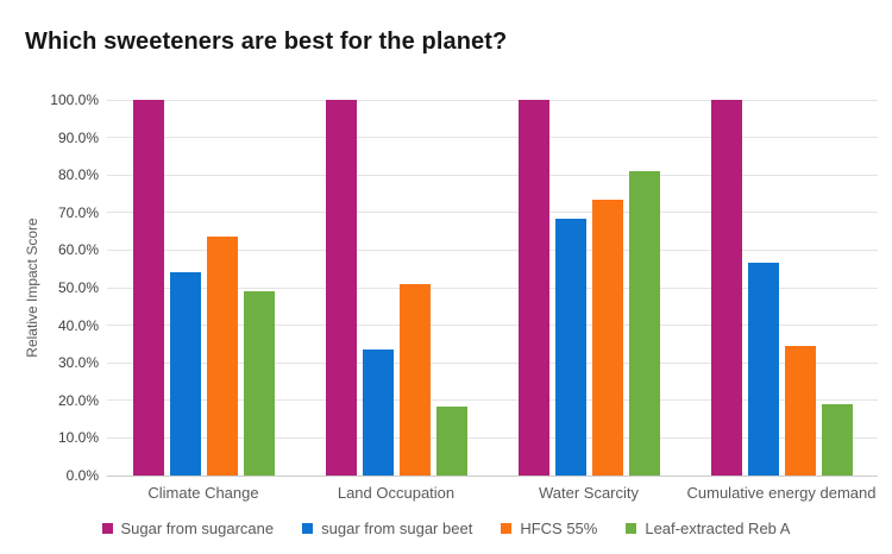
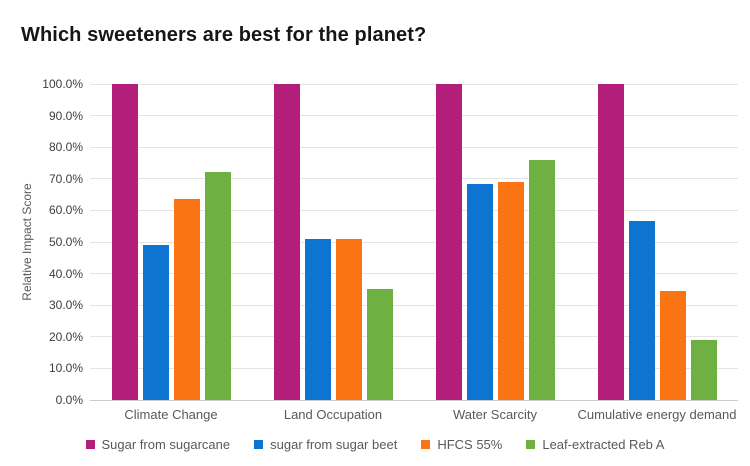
sugar from sugar beet/Climate Change: 54% -> 49%
Leaf-extracted Reb A/Climate Change: 49% -> 72%
sugar from sugar beet/Land Occupation: 34% -> 51%
Leaf-extracted Reb A/Land Occupation: 18% -> 35%
HFCS 55%/Water Scarcity: 74% -> 69%
Leaf-extracted Reb A/Water Scarcity: 81% -> 76%
